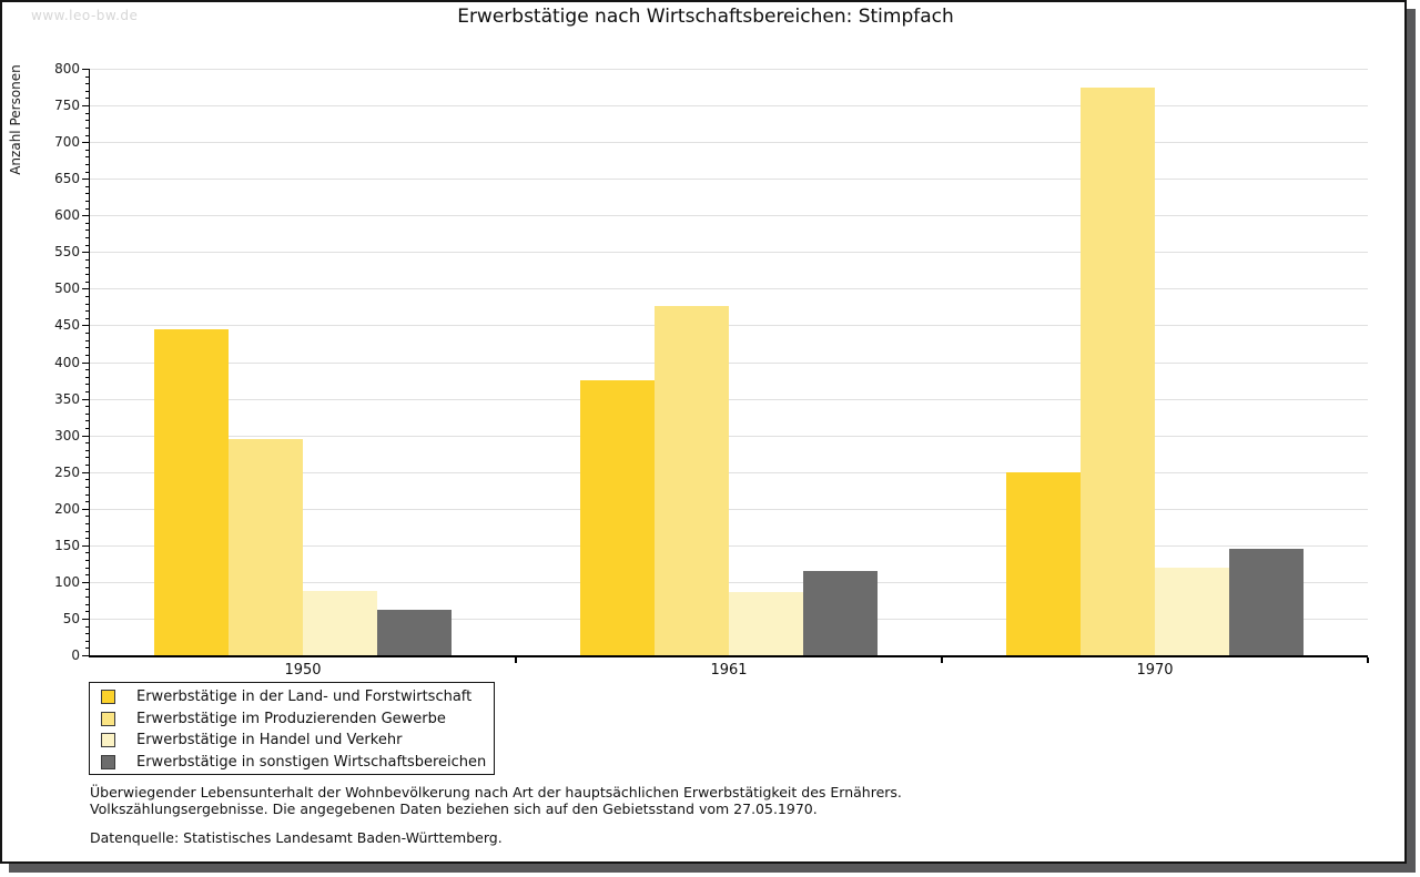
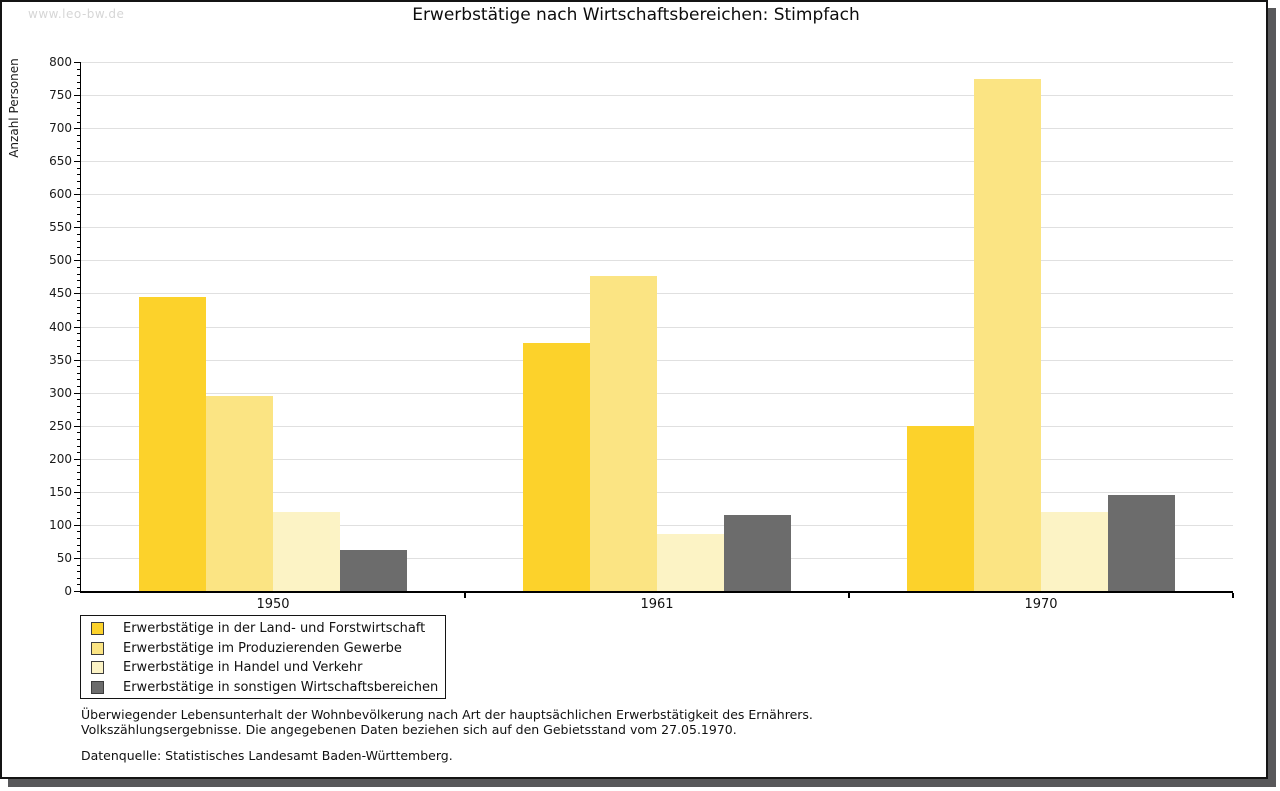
Erwerbstätige in Handel und Verkehr/1950: 90 -> 120
